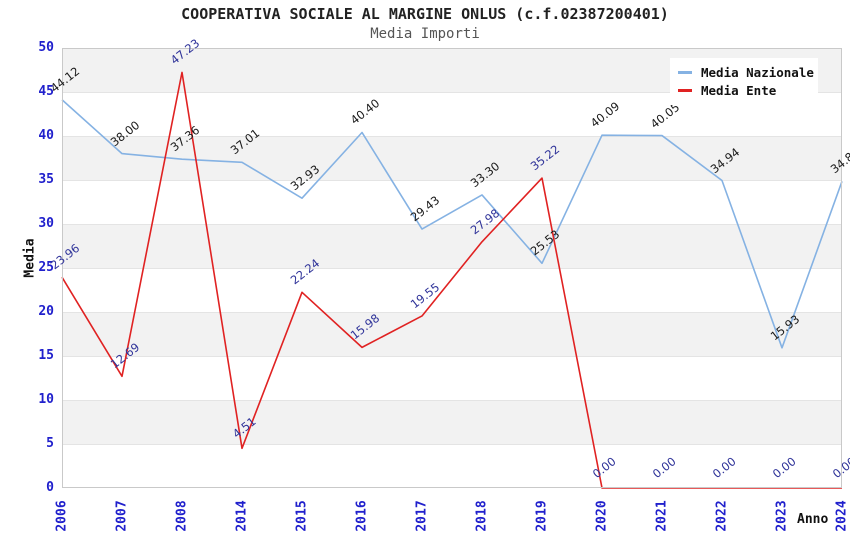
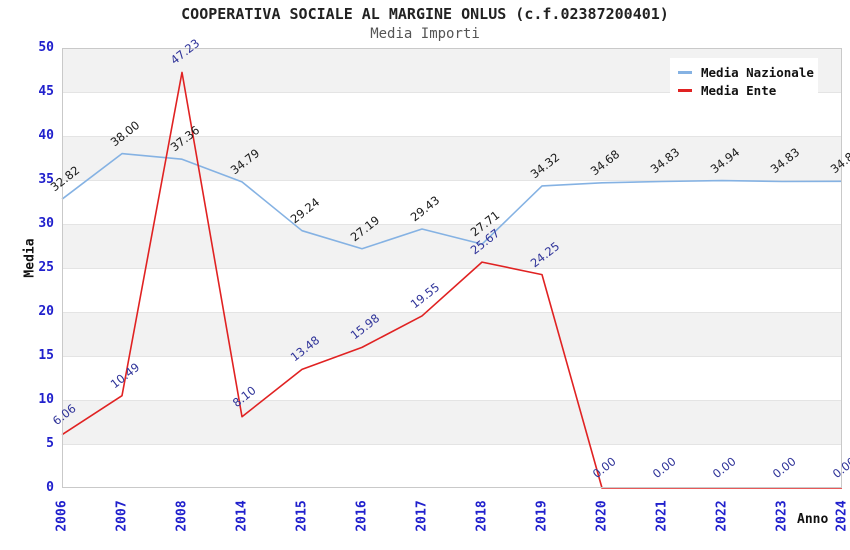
Media Nazionale/2006: 44.12 -> 32.82
Media Ente/2006: 23.96 -> 6.06
Media Ente/2007: 12.69 -> 10.49
Media Nazionale/2014: 37.01 -> 34.79
Media Ente/2014: 4.51 -> 8.10
Media Nazionale/2015: 32.93 -> 29.24
Media Ente/2015: 22.24 -> 13.48
Media Nazionale/2016: 40.40 -> 27.19
Media Nazionale/2018: 33.30 -> 27.71
Media Ente/2018: 27.98 -> 25.67
Media Nazionale/2019: 25.53 -> 34.32
Media Ente/2019: 35.22 -> 24.25
Media Nazionale/2020: 40.09 -> 34.68
Media Nazionale/2021: 40.05 -> 34.83
Media Nazionale/2023: 15.93 -> 34.83
